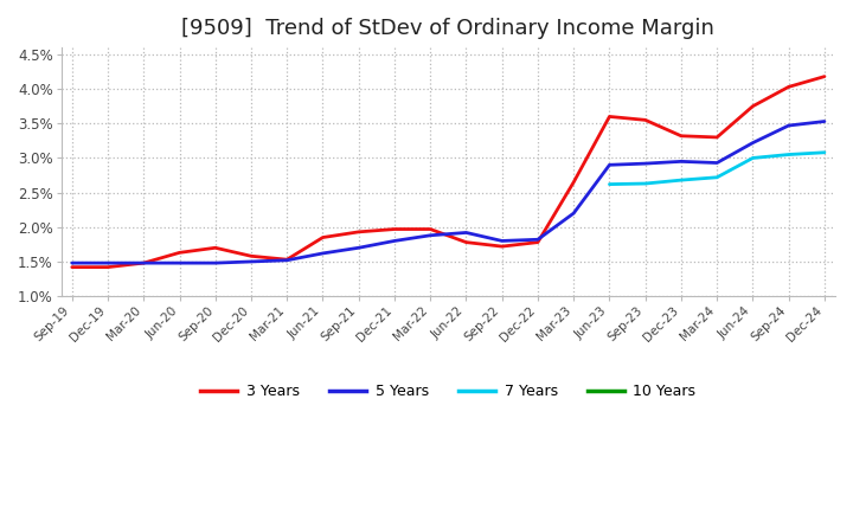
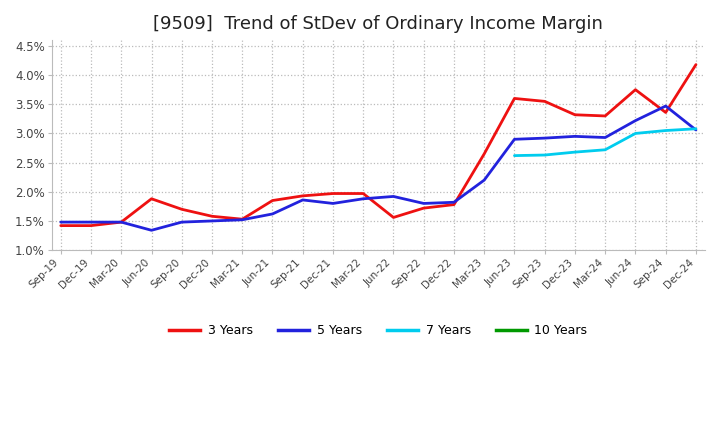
3 Years/Jun-20: 1.63% -> 1.88%
5 Years/Jun-20: 1.48% -> 1.34%
5 Years/Sep-21: 1.70% -> 1.86%
3 Years/Jun-22: 1.78% -> 1.56%
3 Years/Sep-24: 4.03% -> 3.36%
5 Years/Dec-24: 3.53% -> 3.06%
